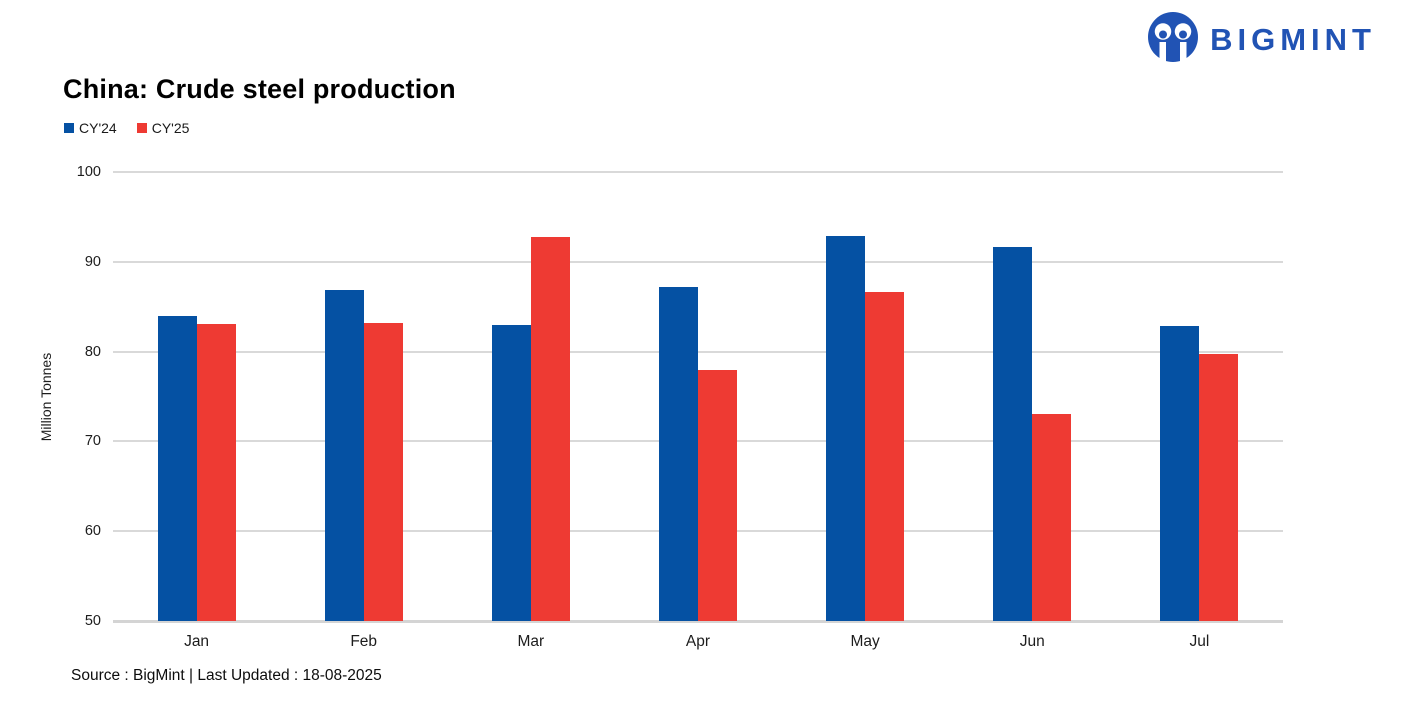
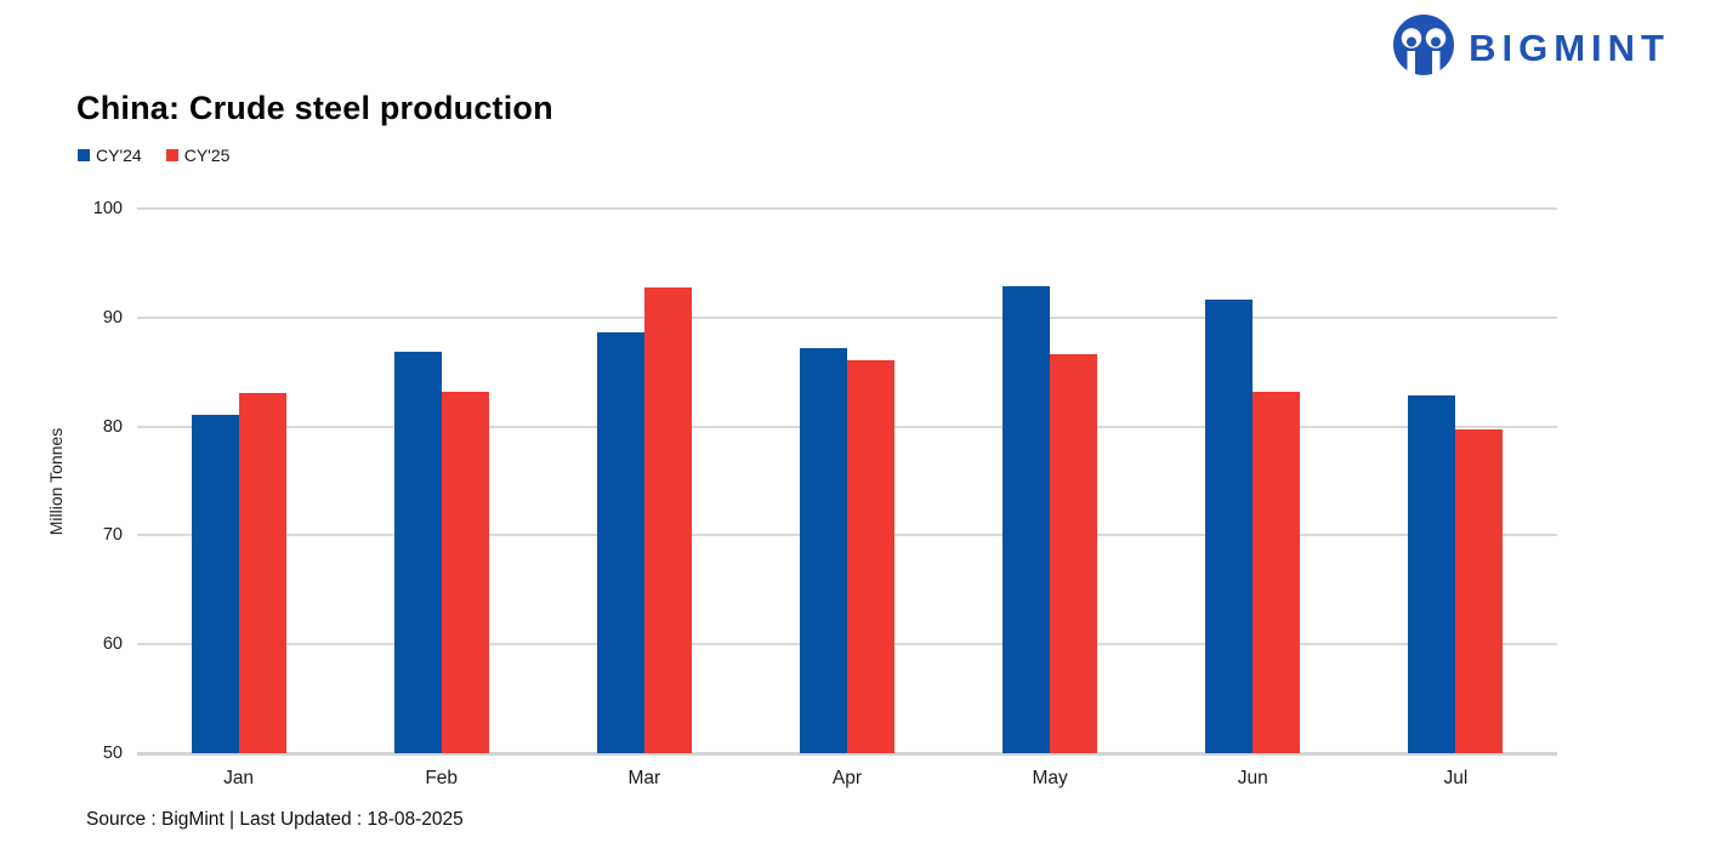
CY'24/Jan: 84 -> 81
CY'24/Mar: 83 -> 89
CY'25/Apr: 78 -> 86
CY'25/Jun: 73 -> 83
